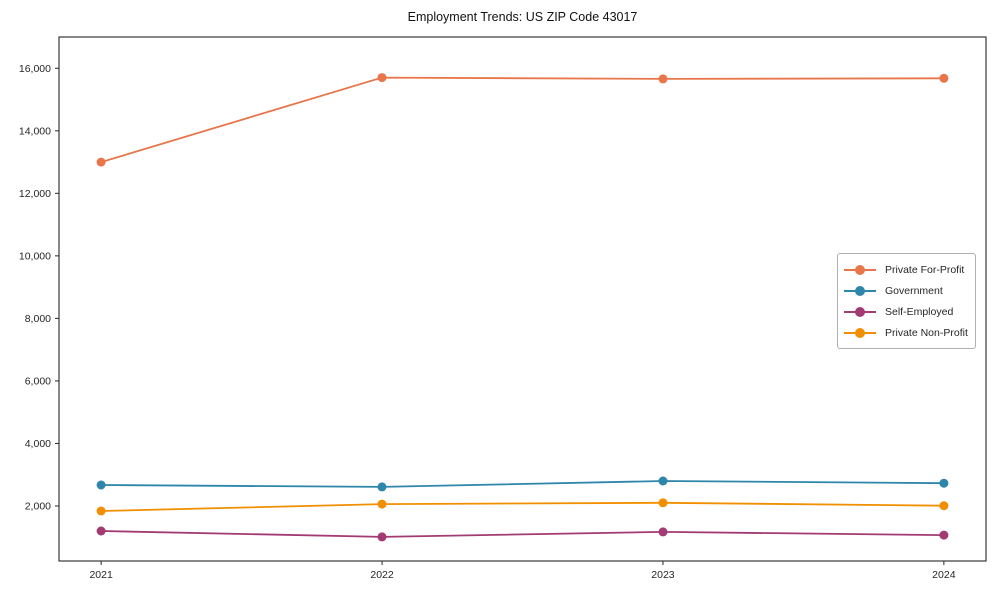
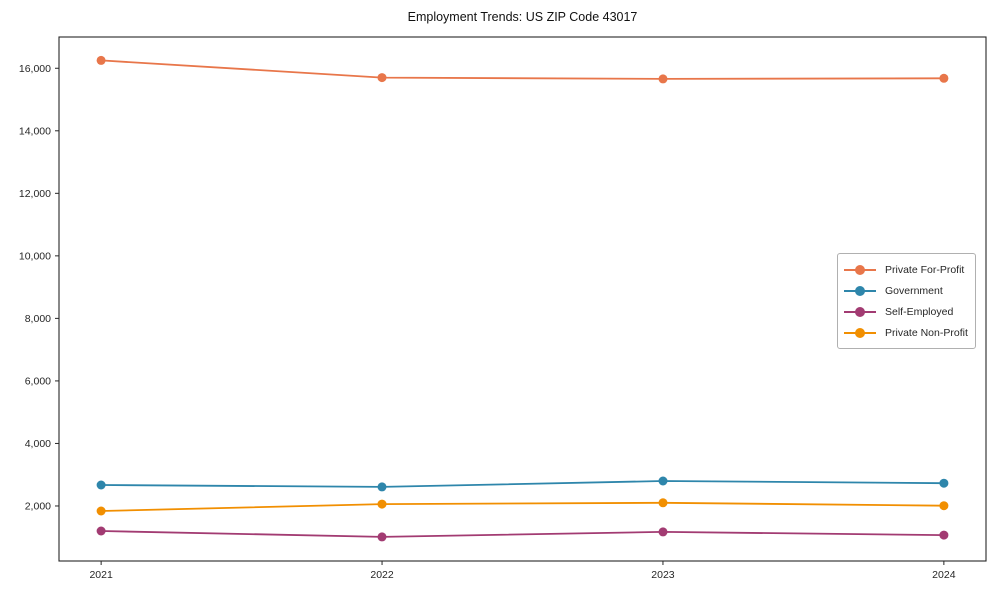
Private For-Profit/2021: 13000 -> 16200
